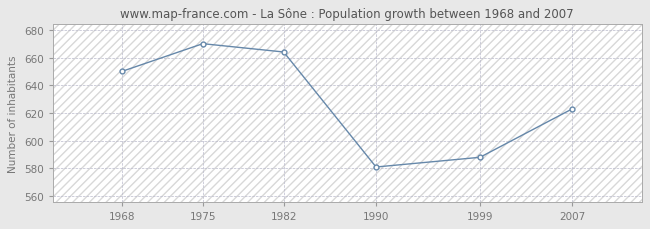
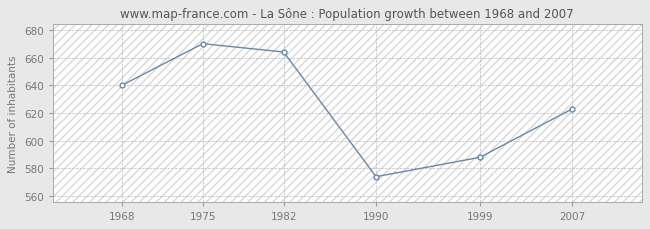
1968: 650 -> 640
1990: 581 -> 574
